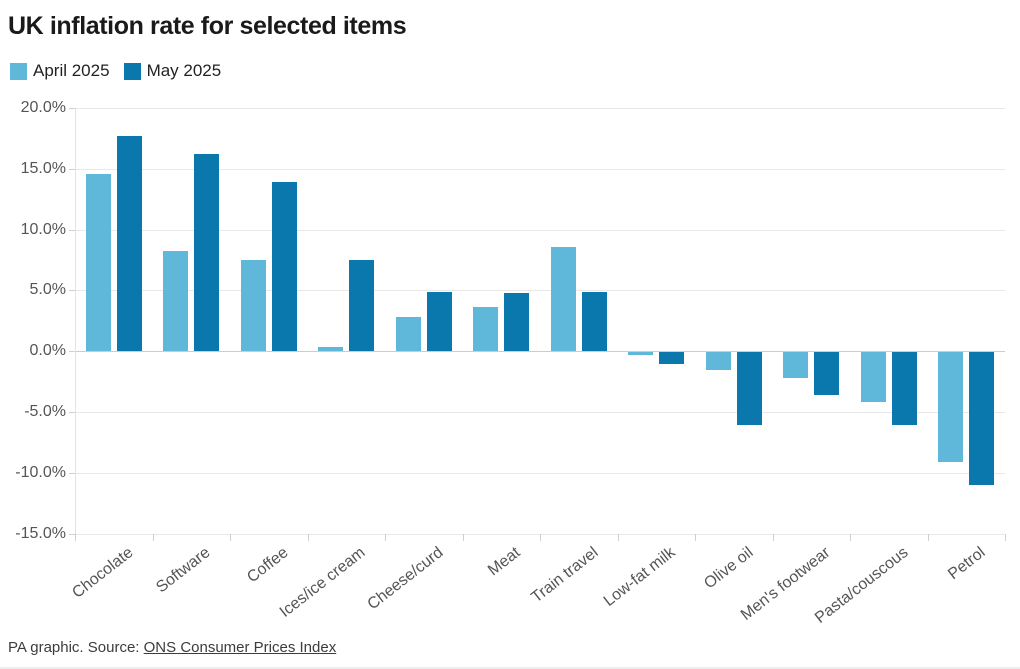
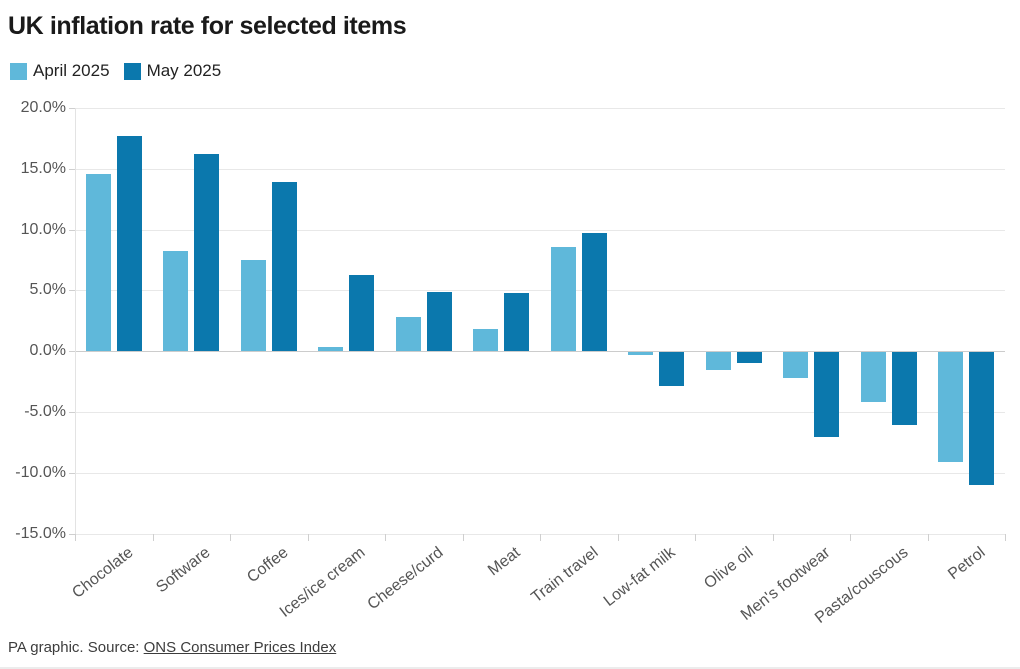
May 2025/Ices/ice cream: 7.5% -> 6.3%
April 2025/Meat: 3.6% -> 1.8%
May 2025/Train travel: 4.9% -> 9.7%
May 2025/Low-fat milk: -1.0% -> -2.8%
May 2025/Olive oil: -6.0% -> -0.9%
May 2025/Men's footwear: -3.5% -> -7.0%
